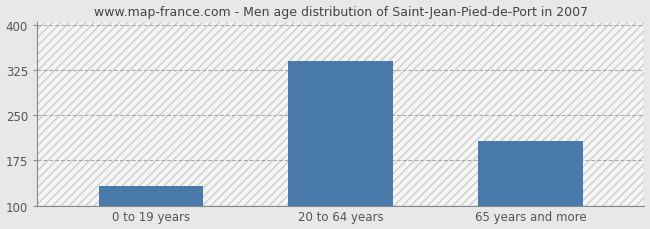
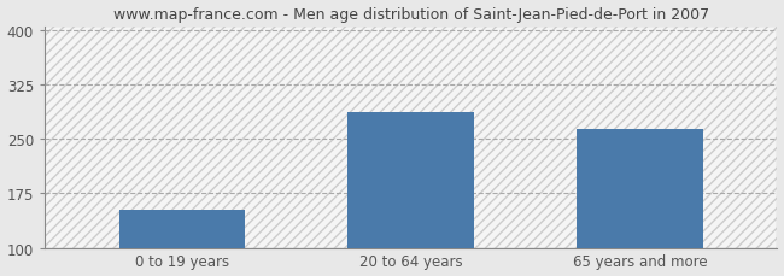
0 to 19 years: 132 -> 152
20 to 64 years: 340 -> 286
65 years and more: 207 -> 264
